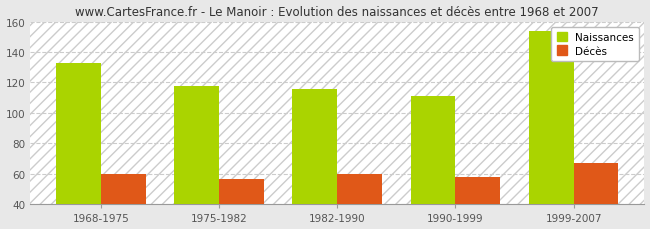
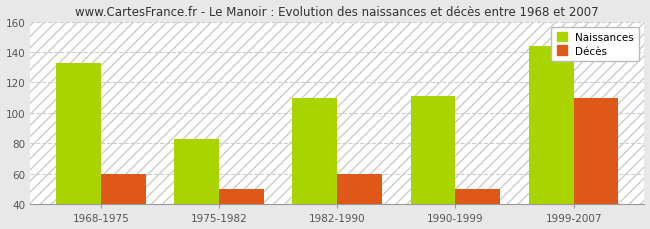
Naissances/1975-1982: 118 -> 83
Décès/1975-1982: 57 -> 50
Naissances/1982-1990: 116 -> 110
Décès/1990-1999: 58 -> 50
Naissances/1999-2007: 154 -> 144
Décès/1999-2007: 67 -> 110
